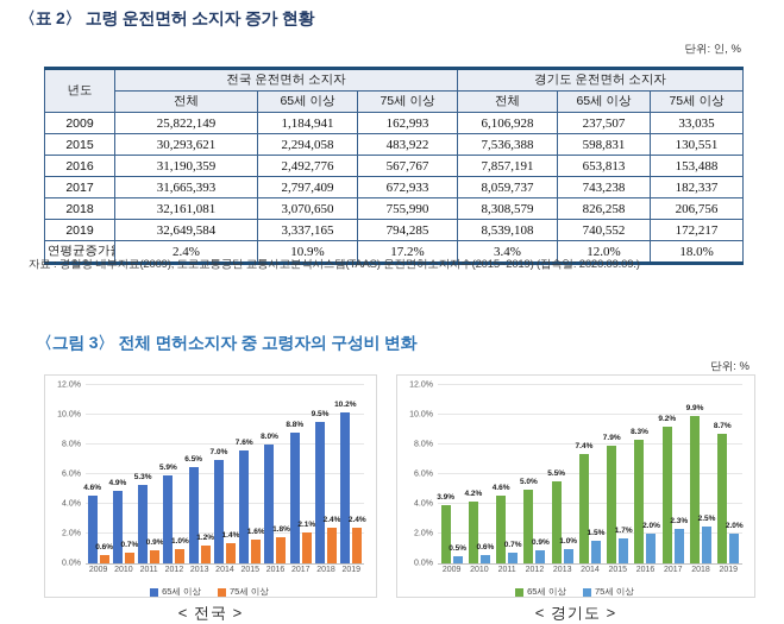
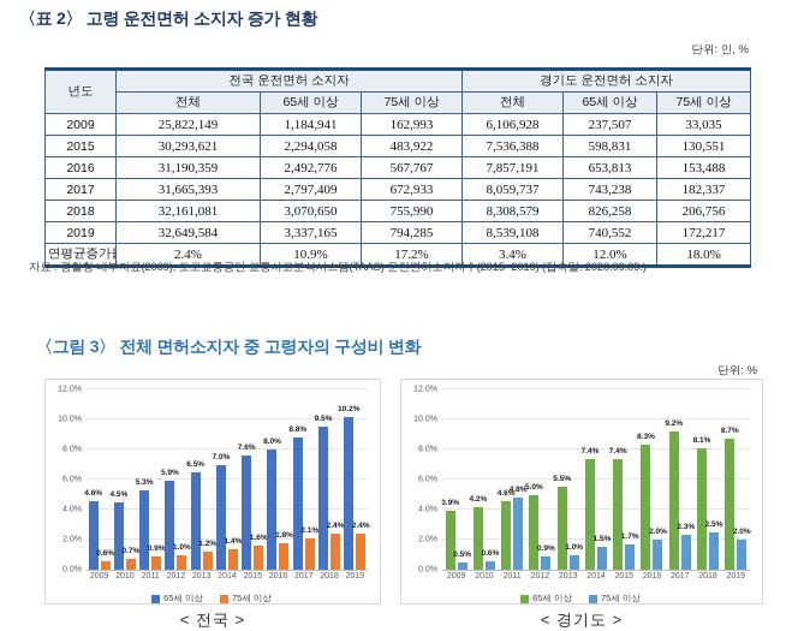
< 전국 >/65세 이상/2010: 4.9% -> 4.5%
< 경기도 >/75세 이상/2011: 0.7% -> 4.8%
< 경기도 >/65세 이상/2015: 7.9% -> 7.4%
< 경기도 >/65세 이상/2018: 9.9% -> 8.1%
